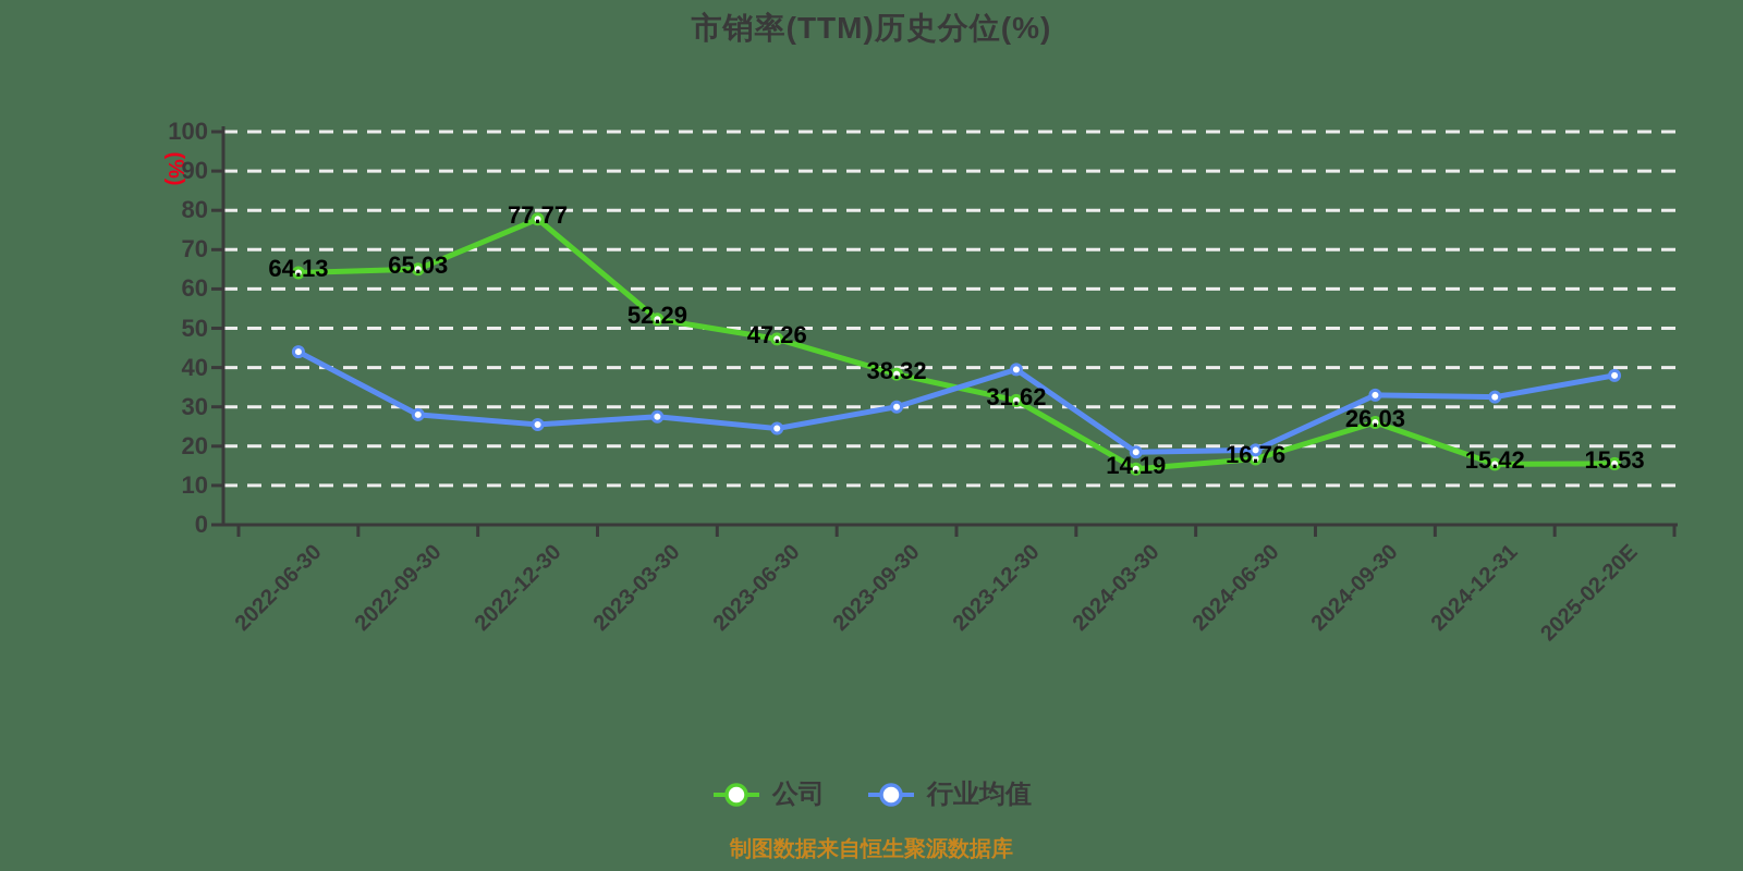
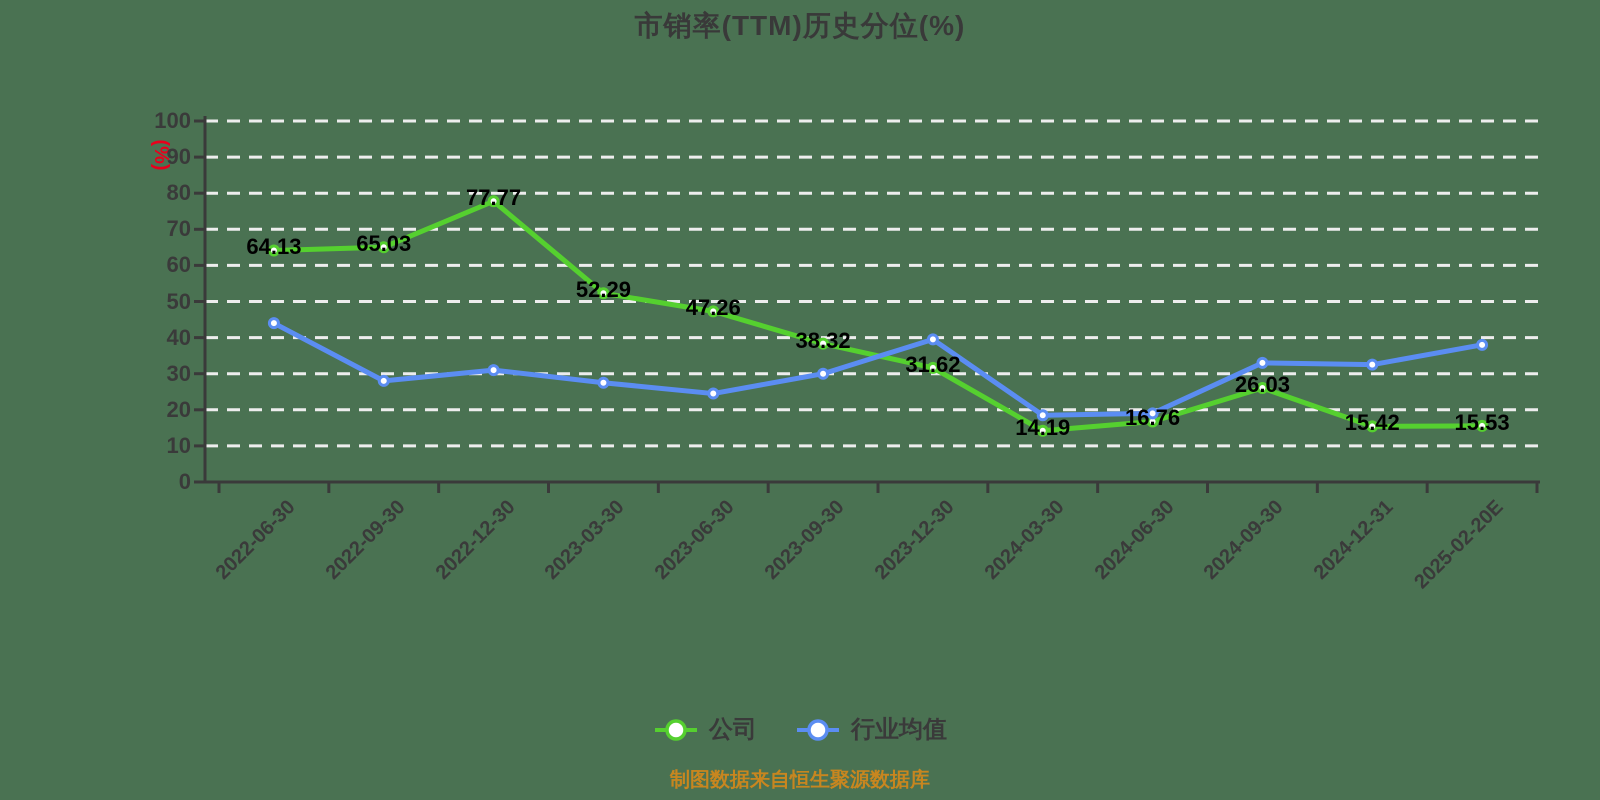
行业均值/2022-12-30: 26 -> 31
